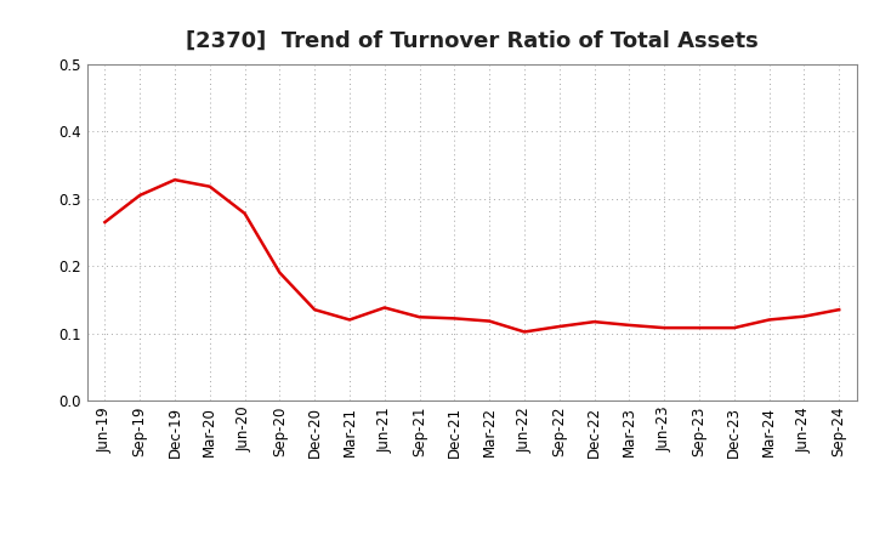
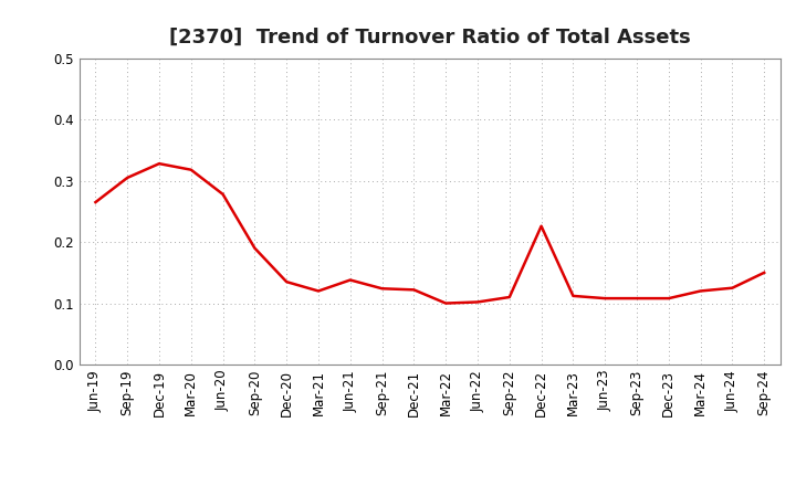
Mar-22: 0.118 -> 0.100
Dec-22: 0.117 -> 0.226
Sep-24: 0.135 -> 0.150
